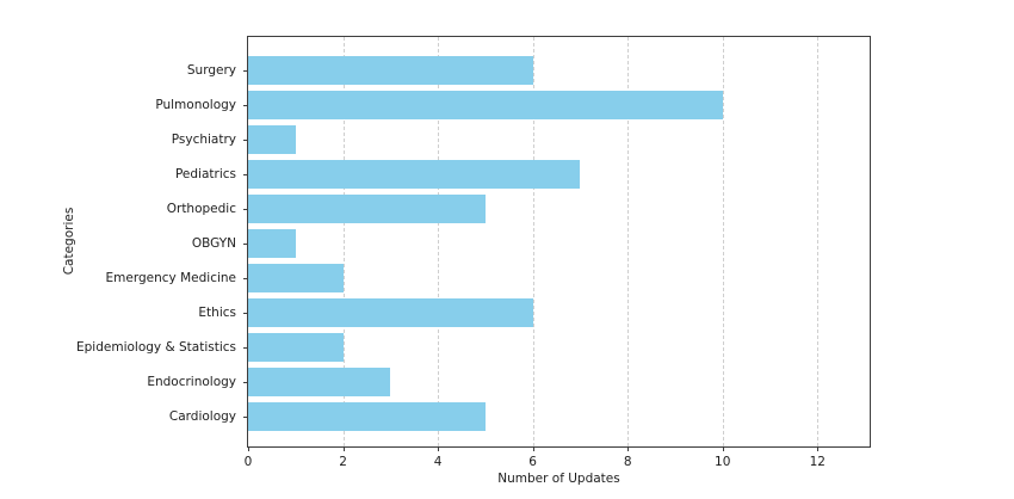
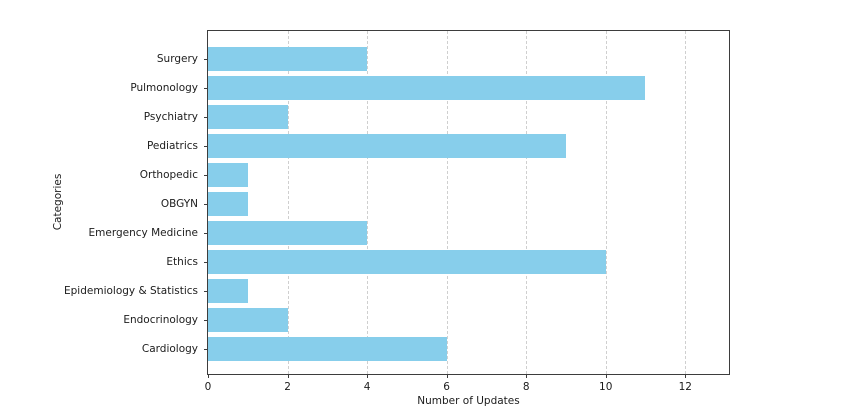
Surgery: 6 -> 4
Pulmonology: 10 -> 11
Psychiatry: 1 -> 2
Pediatrics: 7 -> 9
Orthopedic: 5 -> 1
Emergency Medicine: 2 -> 4
Ethics: 6 -> 10
Epidemiology & Statistics: 2 -> 1
Endocrinology: 3 -> 2
Cardiology: 5 -> 6
